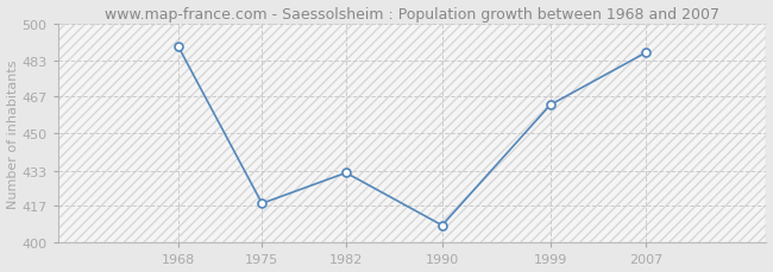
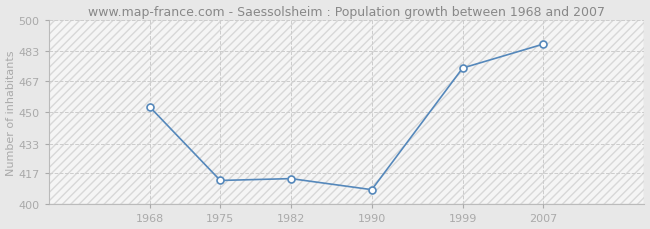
1968: 490 -> 453
1975: 418 -> 413
1982: 432 -> 414
1999: 463 -> 474
